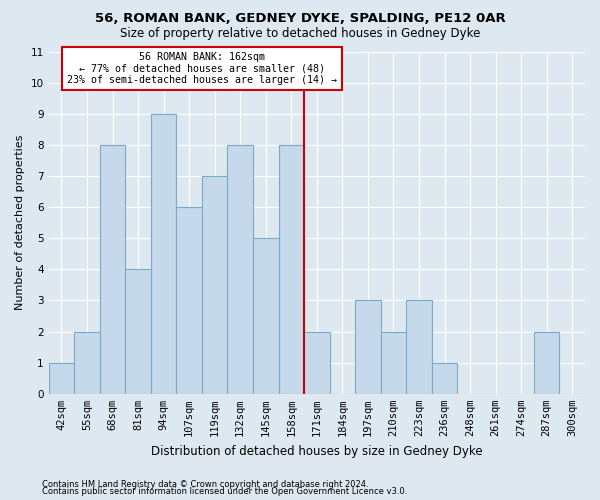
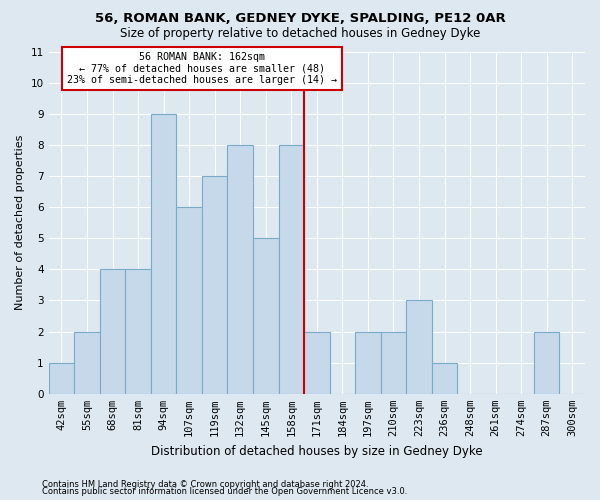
68sqm: 8 -> 4
197sqm: 3 -> 2
